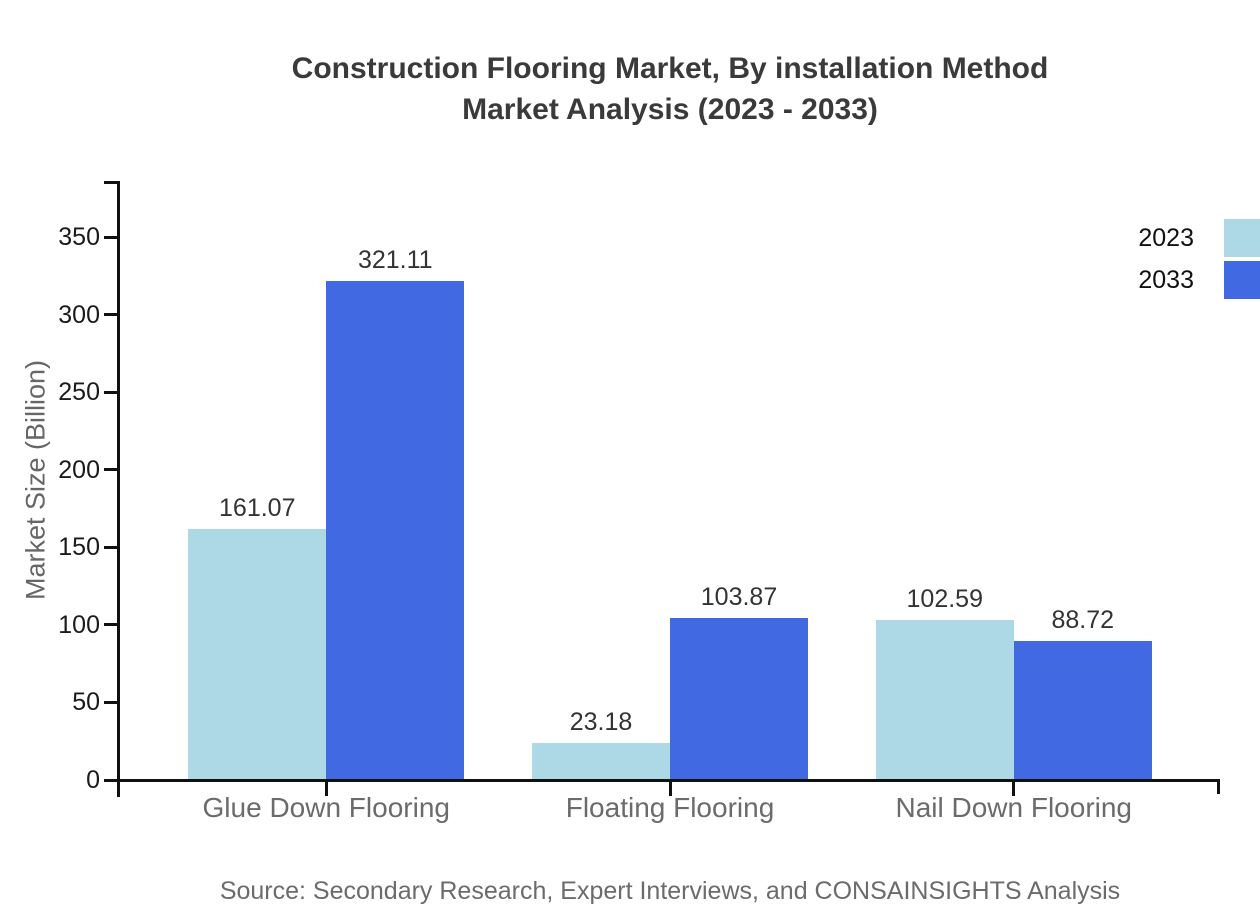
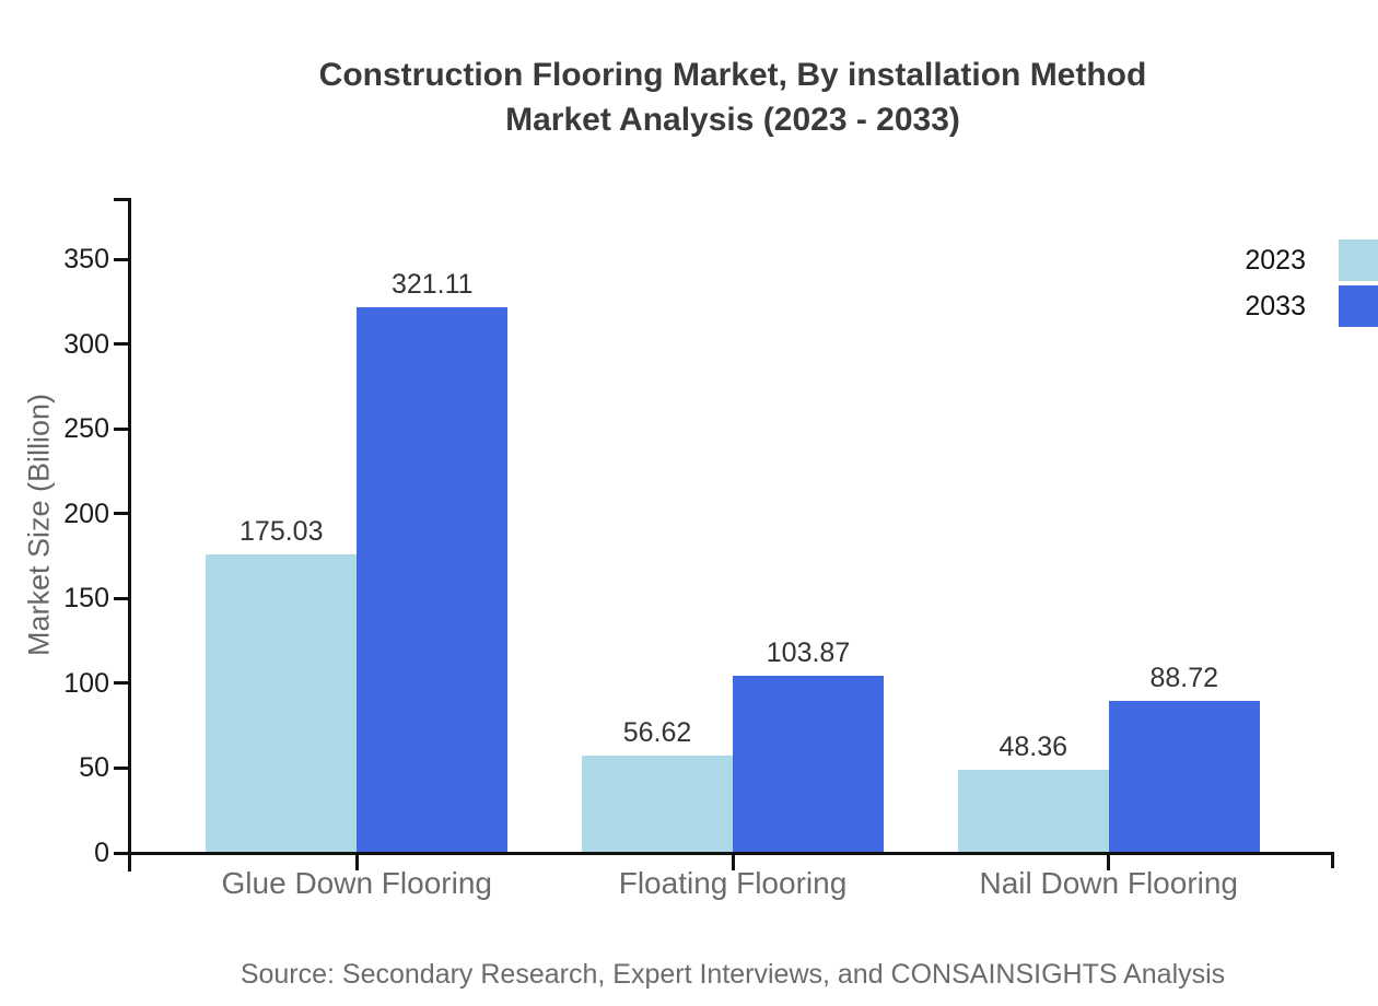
2023/Glue Down Flooring: 161.07 -> 175.03
2023/Floating Flooring: 23.18 -> 56.62
2023/Nail Down Flooring: 102.59 -> 48.36
